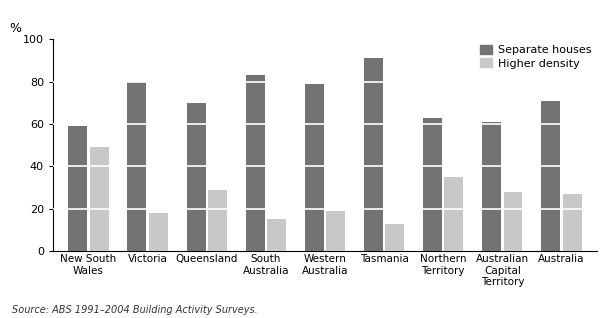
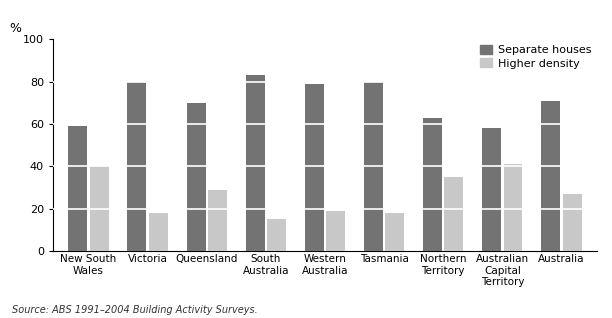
Higher density/New South Wales: 49 -> 40
Separate houses/Tasmania: 91 -> 80
Higher density/Tasmania: 13 -> 18
Separate houses/Australian Capital Territory: 61 -> 58
Higher density/Australian Capital Territory: 28 -> 41
